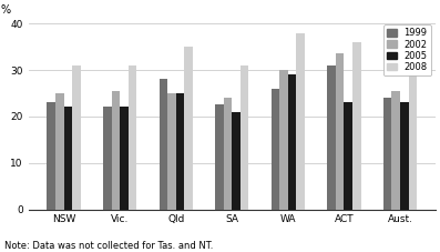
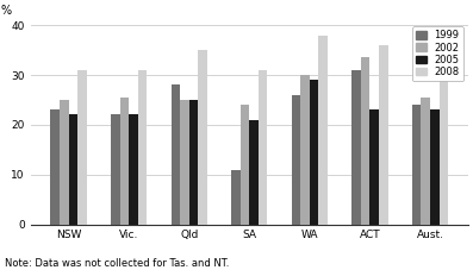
1999/SA: 22.5 -> 11.0
